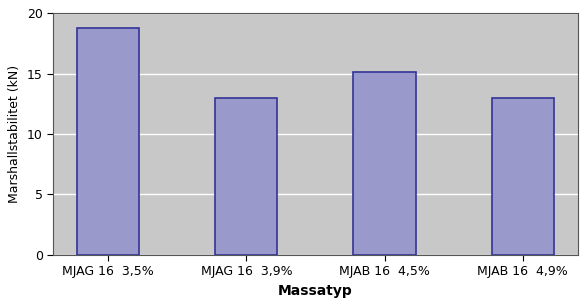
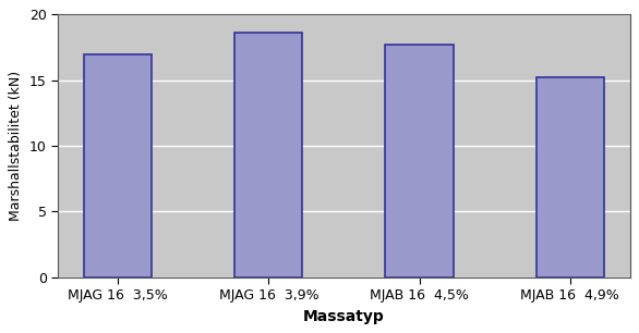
MJAG 16 3,5%: 18.8 -> 17.0
MJAG 16 3,9%: 13.0 -> 18.6
MJAB 16 4,5%: 15.1 -> 17.7
MJAB 16 4,9%: 13.0 -> 15.2
